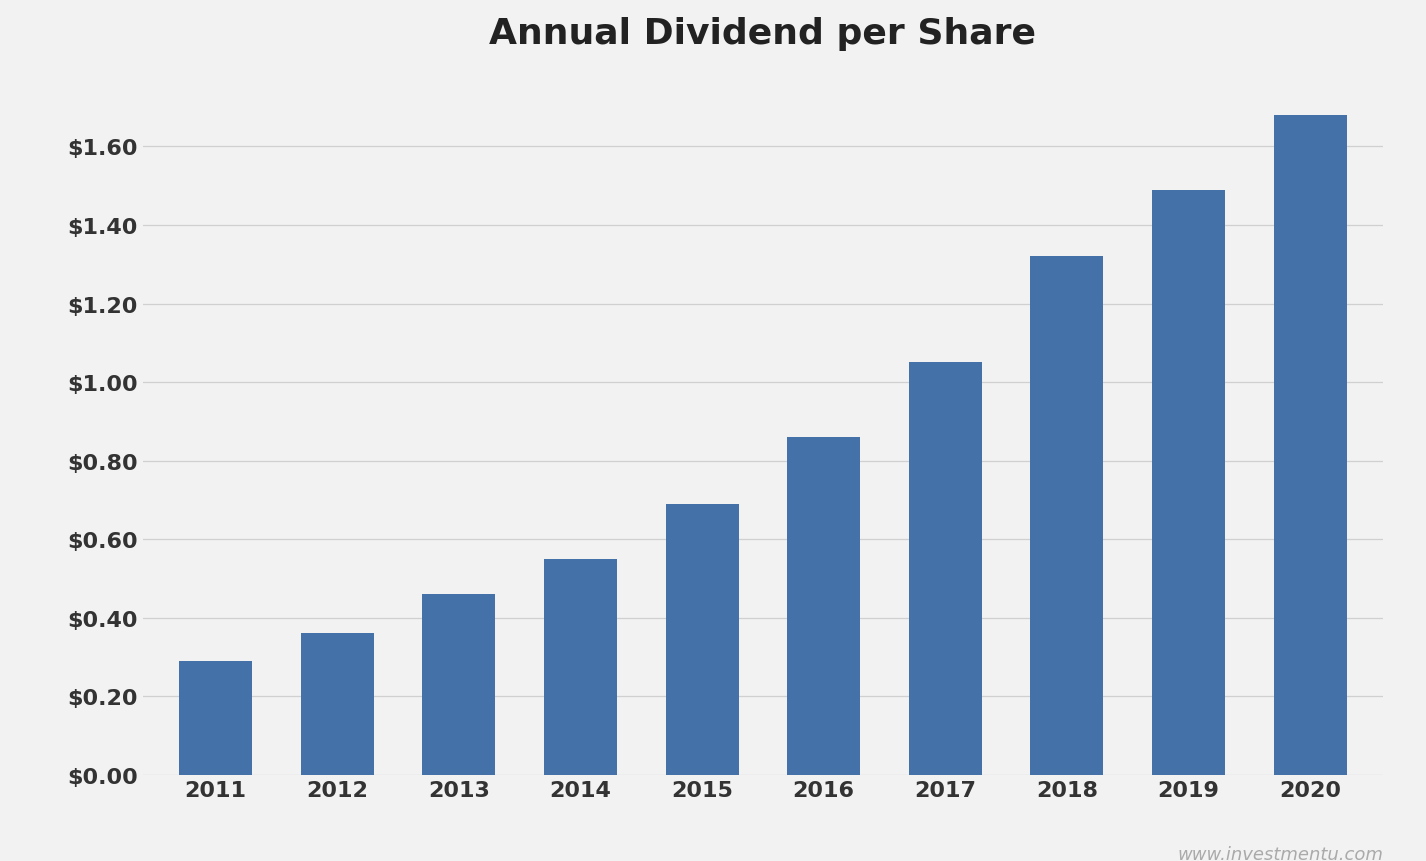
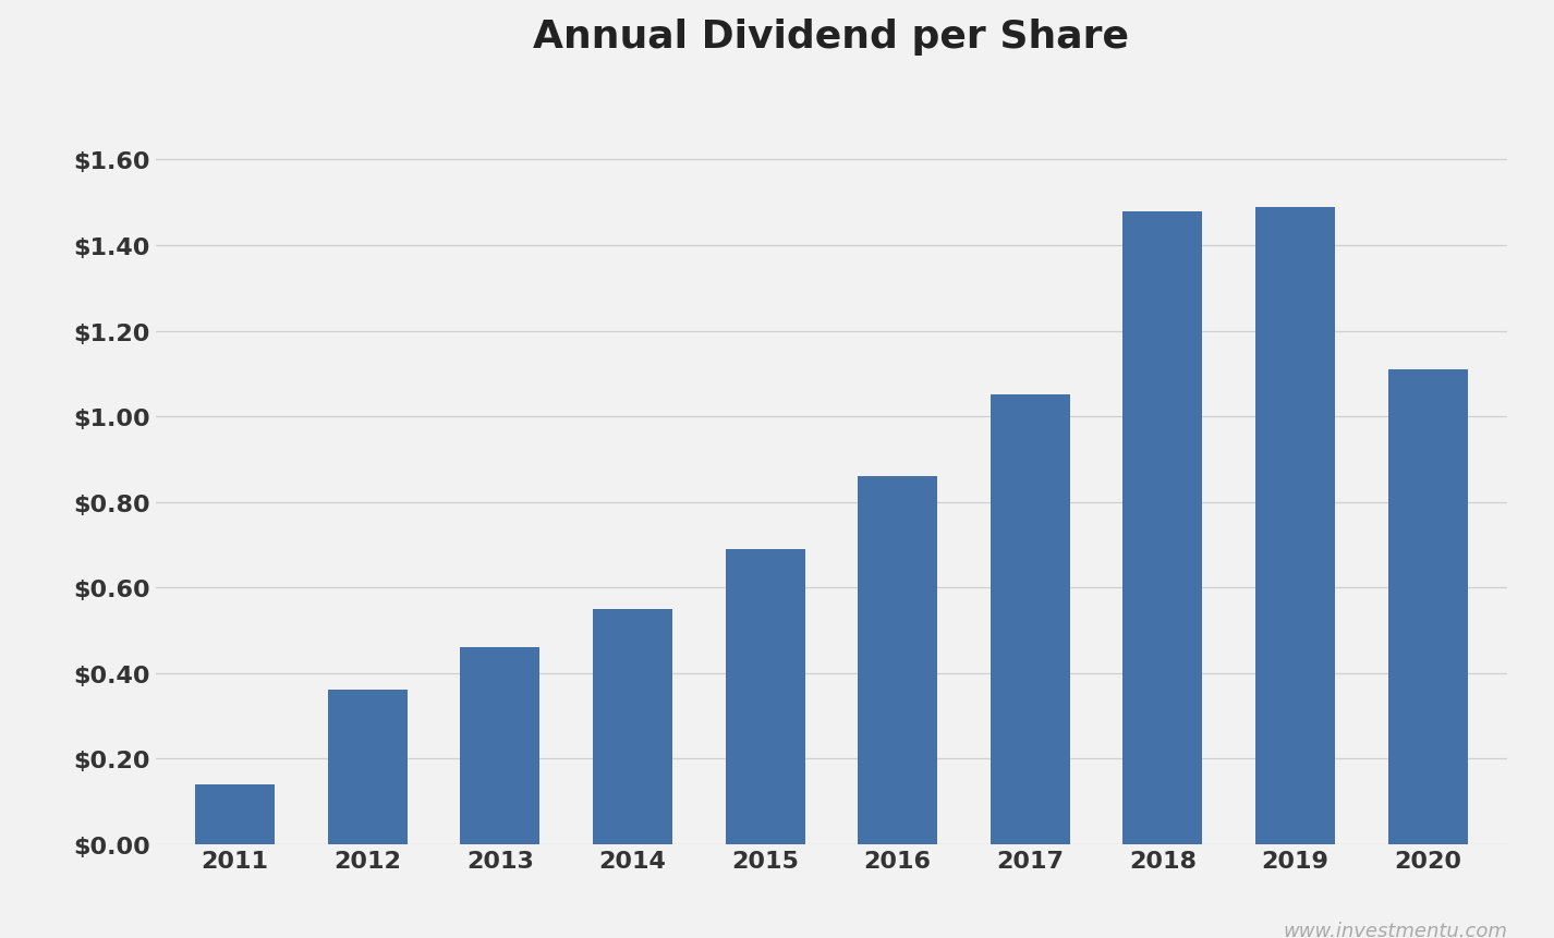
2011: $0.29 -> $0.14
2018: $1.32 -> $1.48
2020: $1.68 -> $1.11
